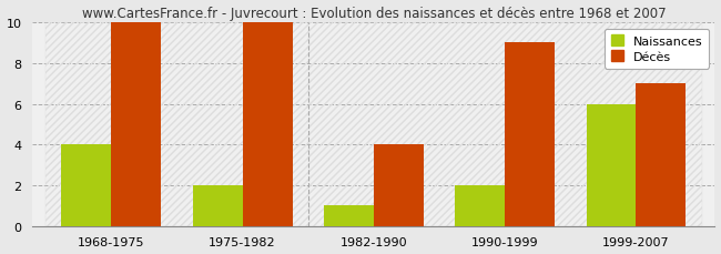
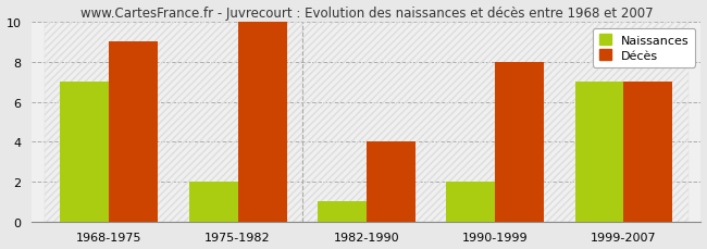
Naissances/1968-1975: 4 -> 7
Décès/1968-1975: 10 -> 9
Décès/1990-1999: 9 -> 8
Naissances/1999-2007: 6 -> 7
